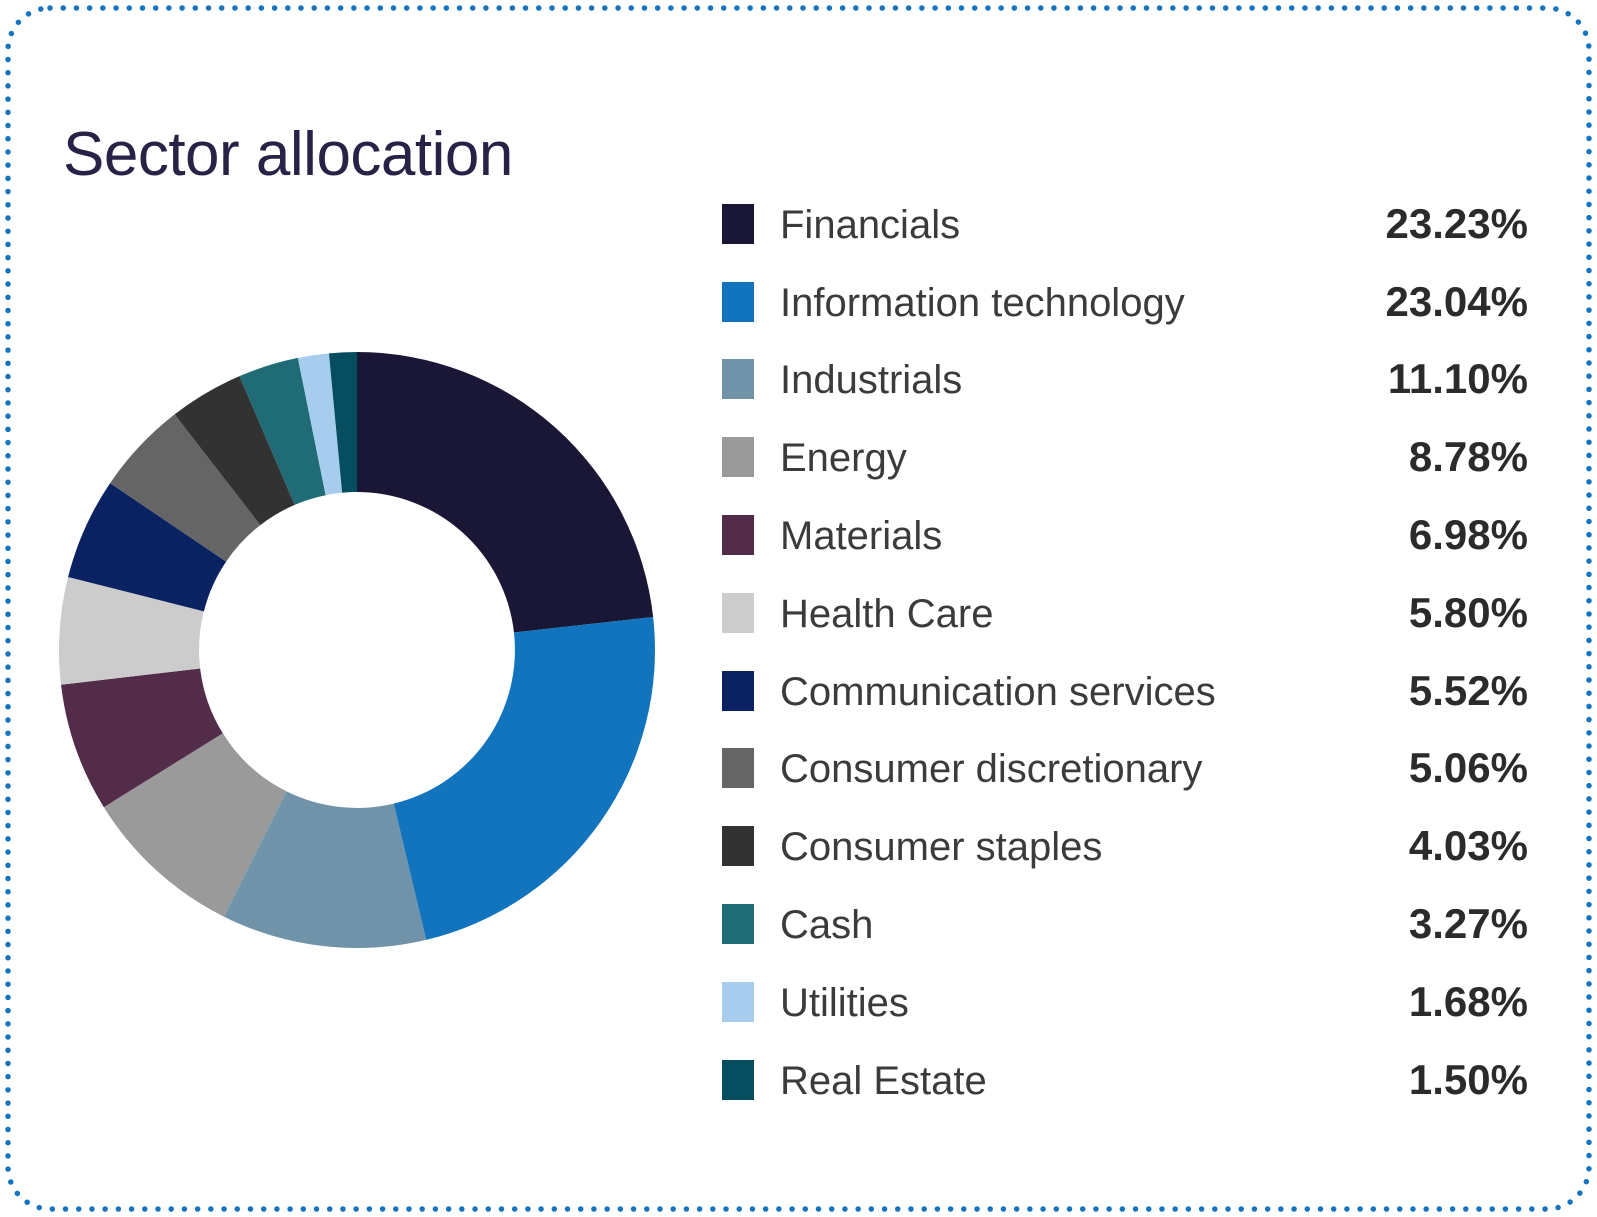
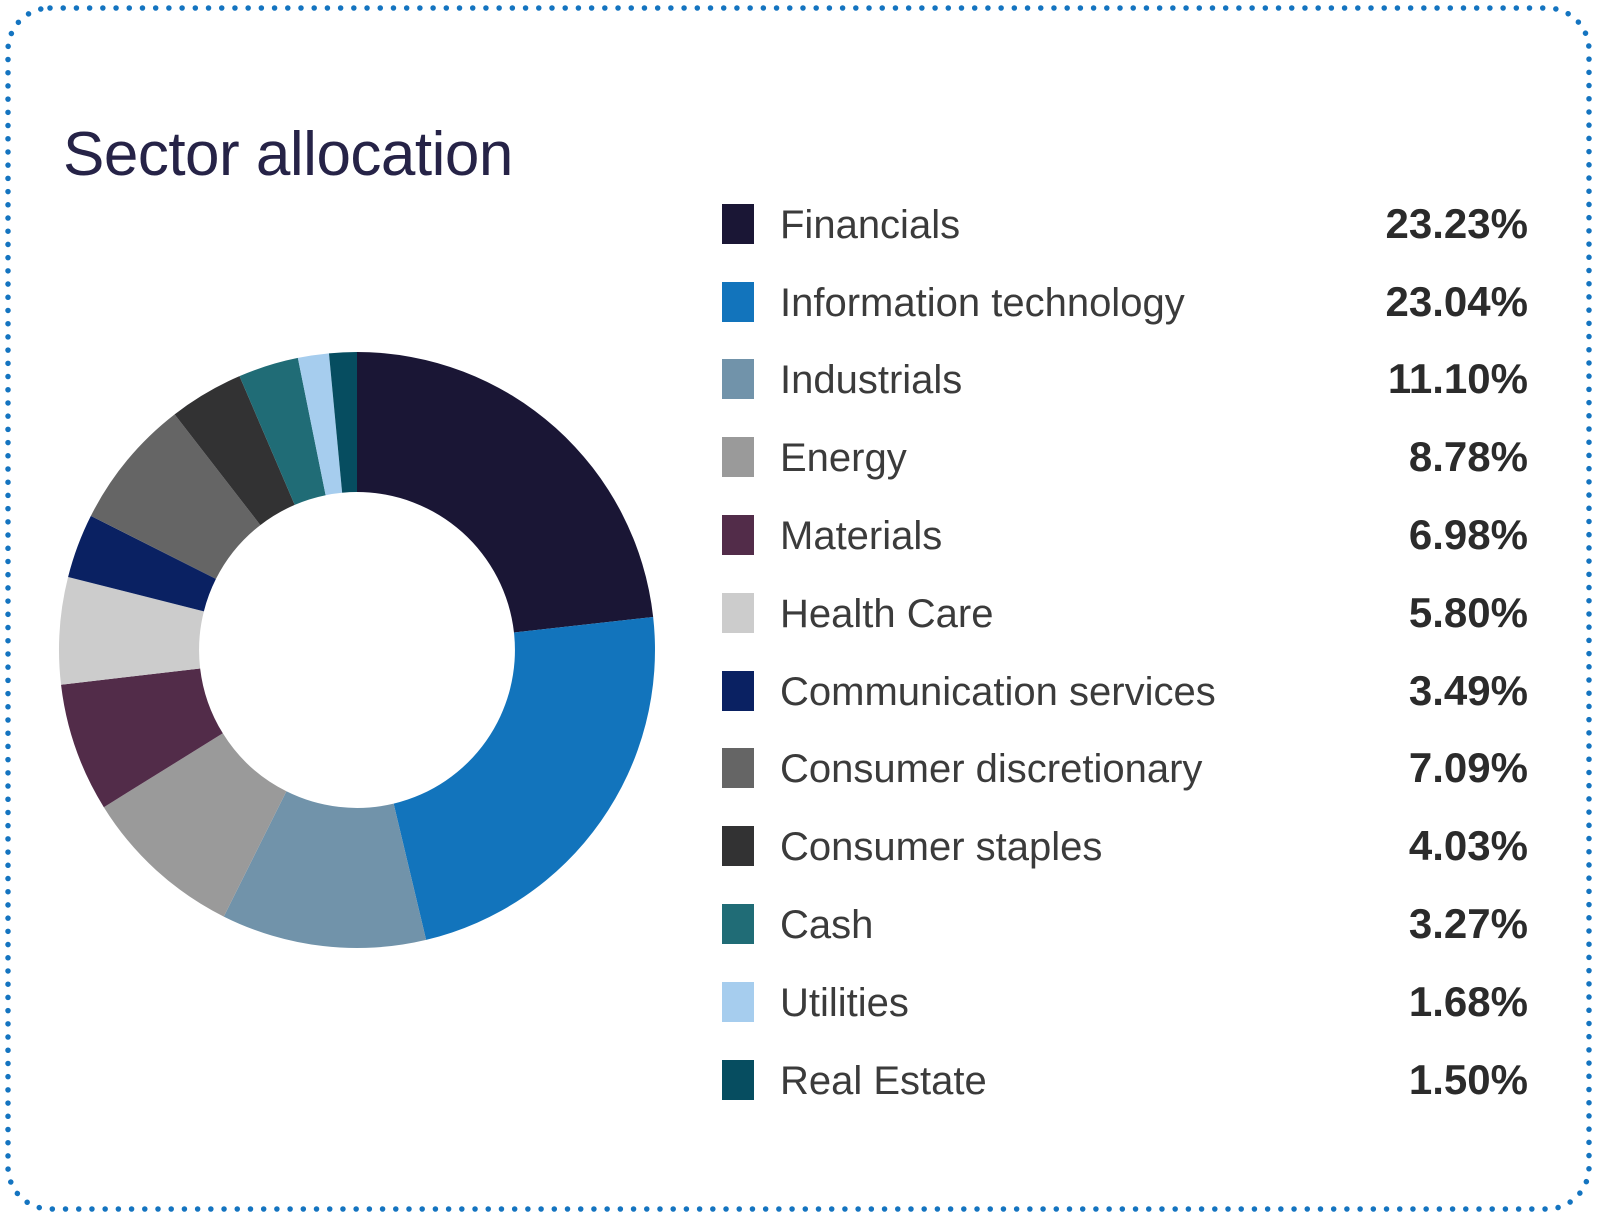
Communication services: 5.52% -> 3.49%
Consumer discretionary: 5.06% -> 7.09%
